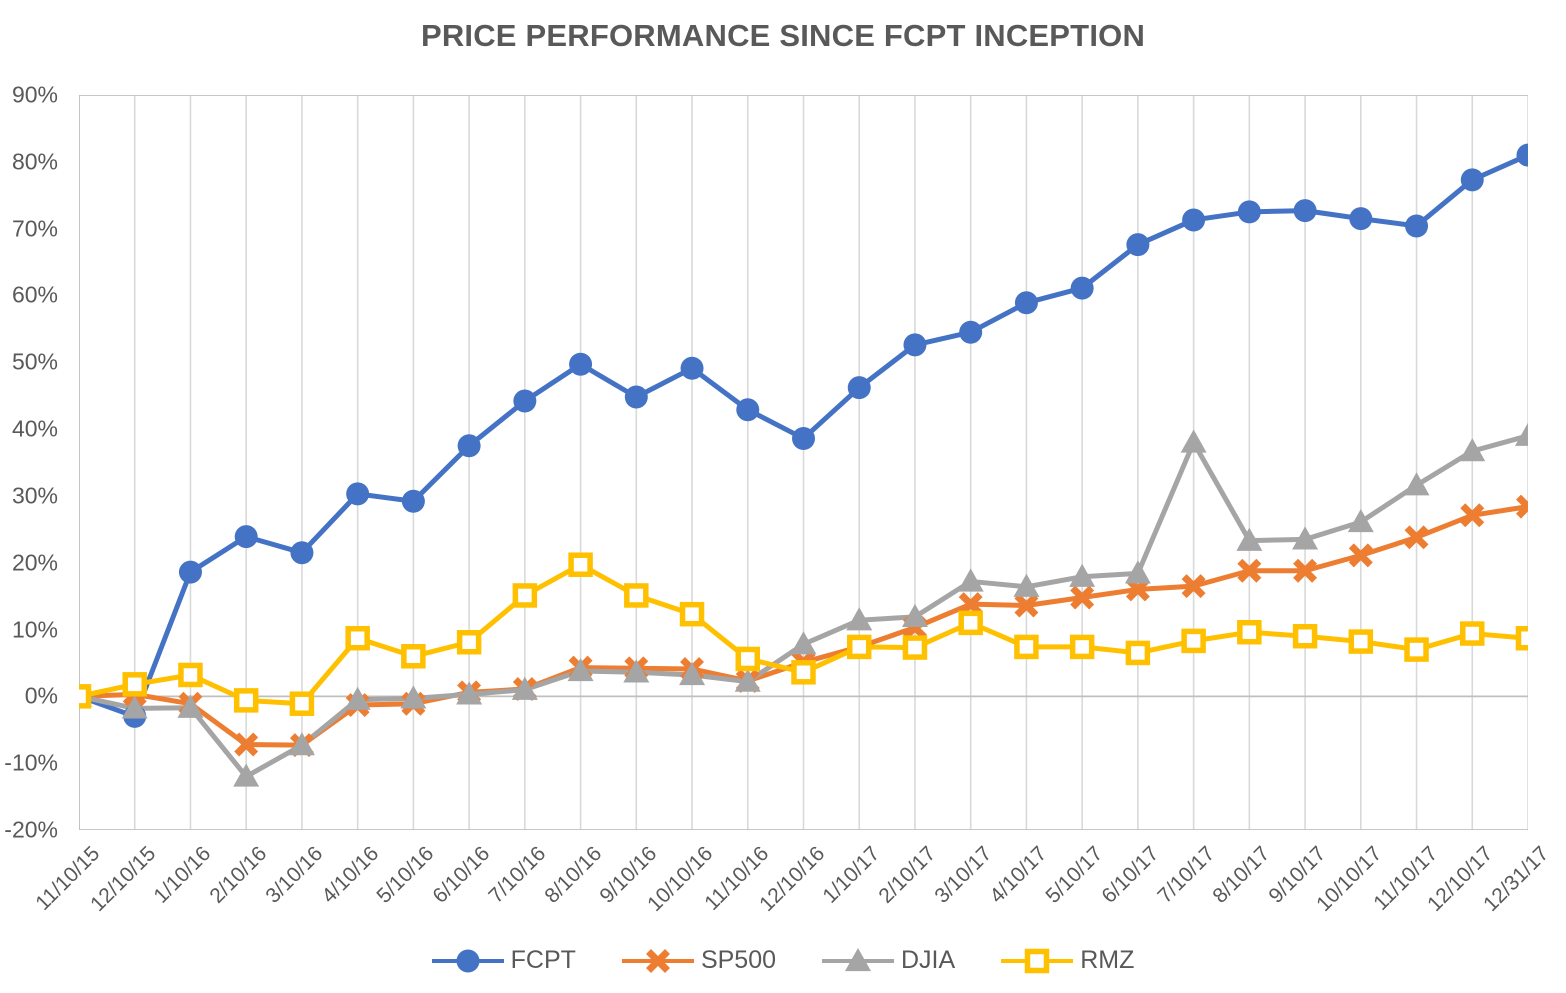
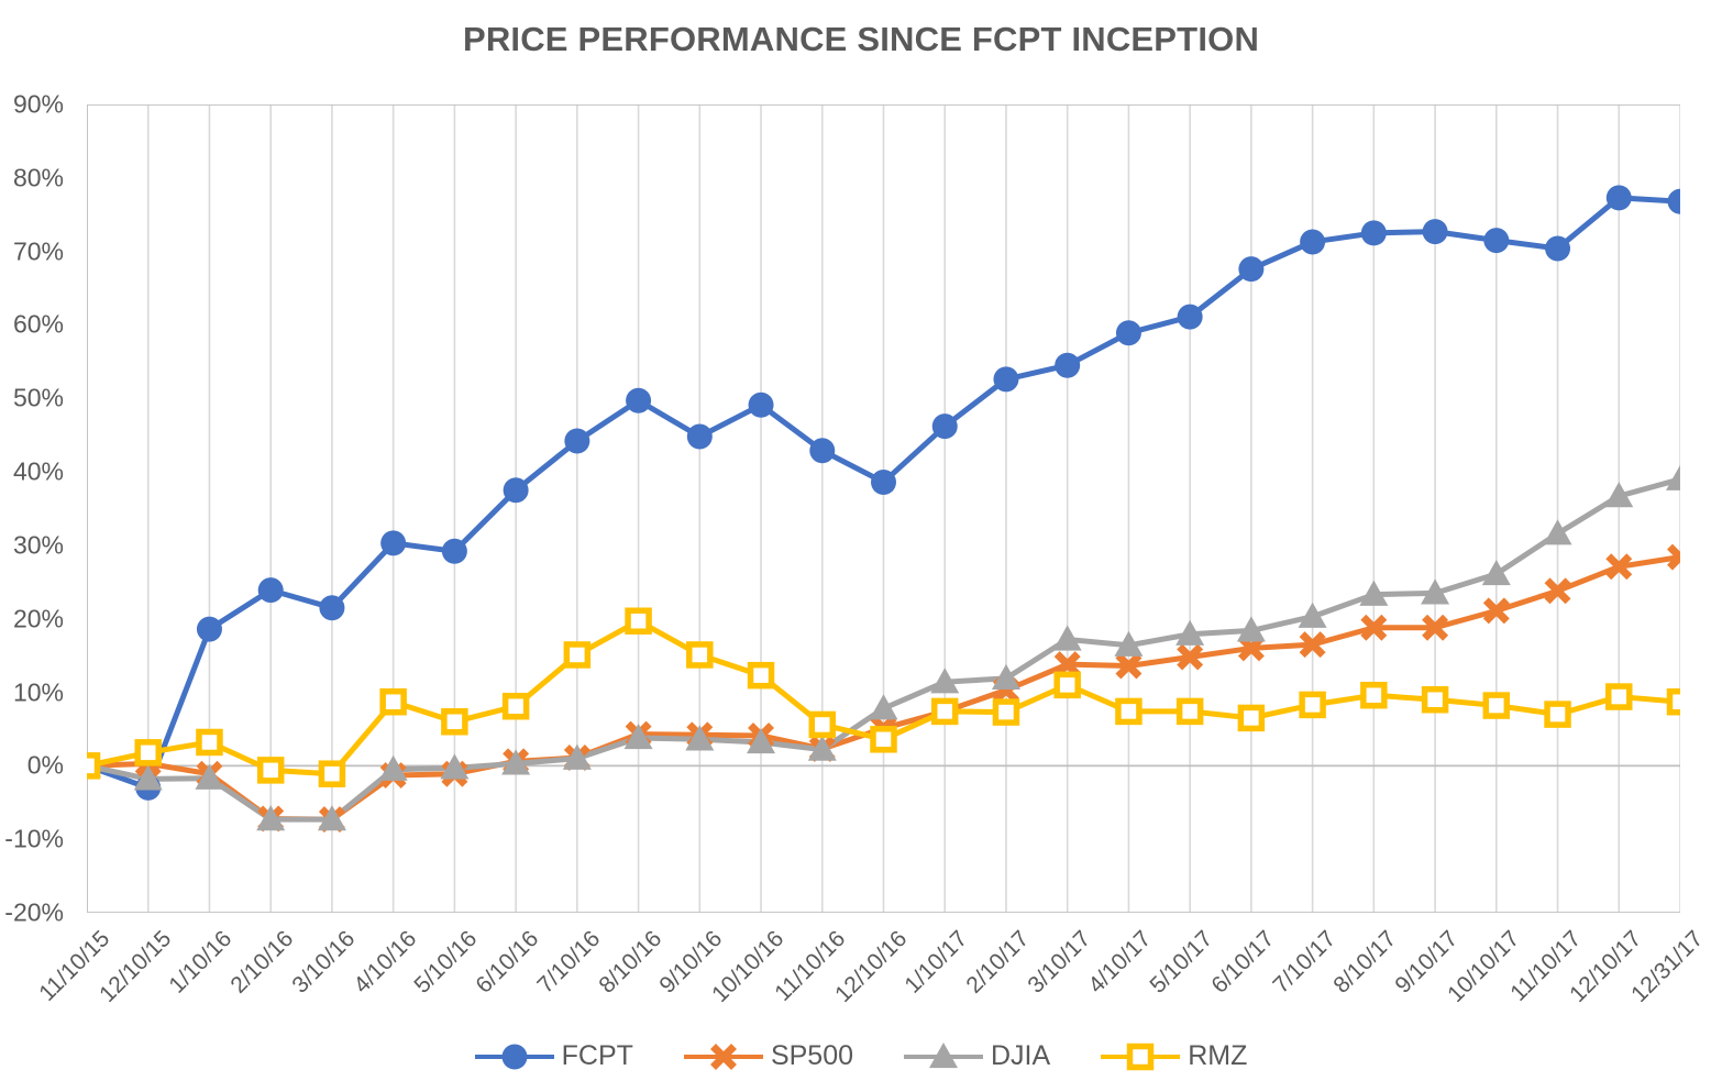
DJIA/2/10/16: -12% -> -7%
DJIA/7/10/17: 38% -> 20%
FCPT/12/31/17: 81% -> 77%
